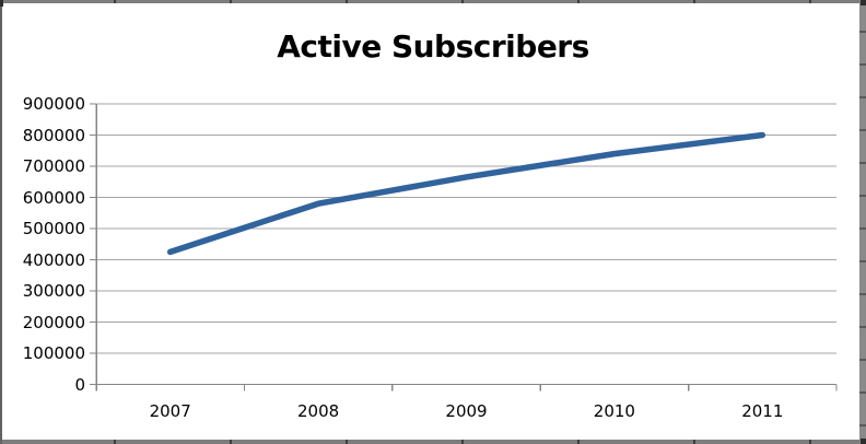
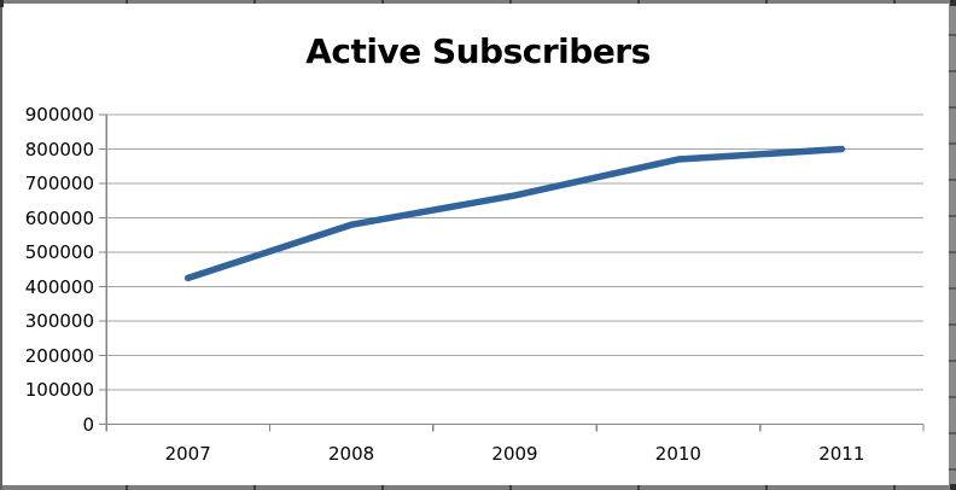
2010: 740000 -> 770000
